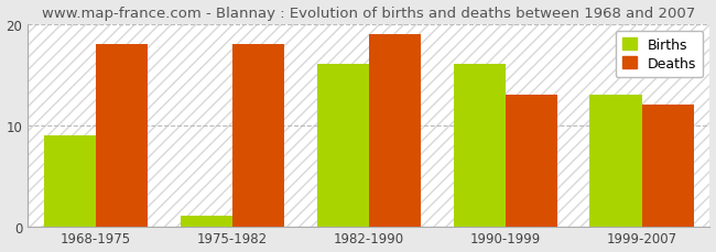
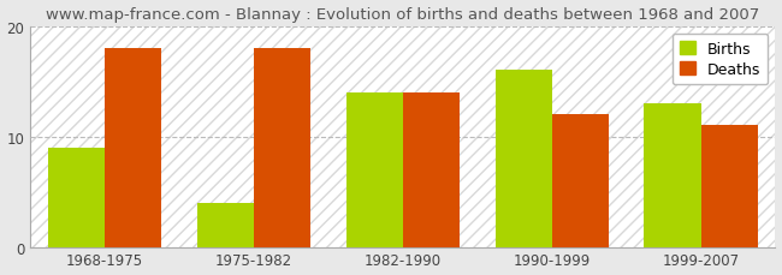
Births/1975-1982: 1 -> 4
Births/1982-1990: 16 -> 14
Deaths/1982-1990: 19 -> 14
Deaths/1990-1999: 13 -> 12
Deaths/1999-2007: 12 -> 11
